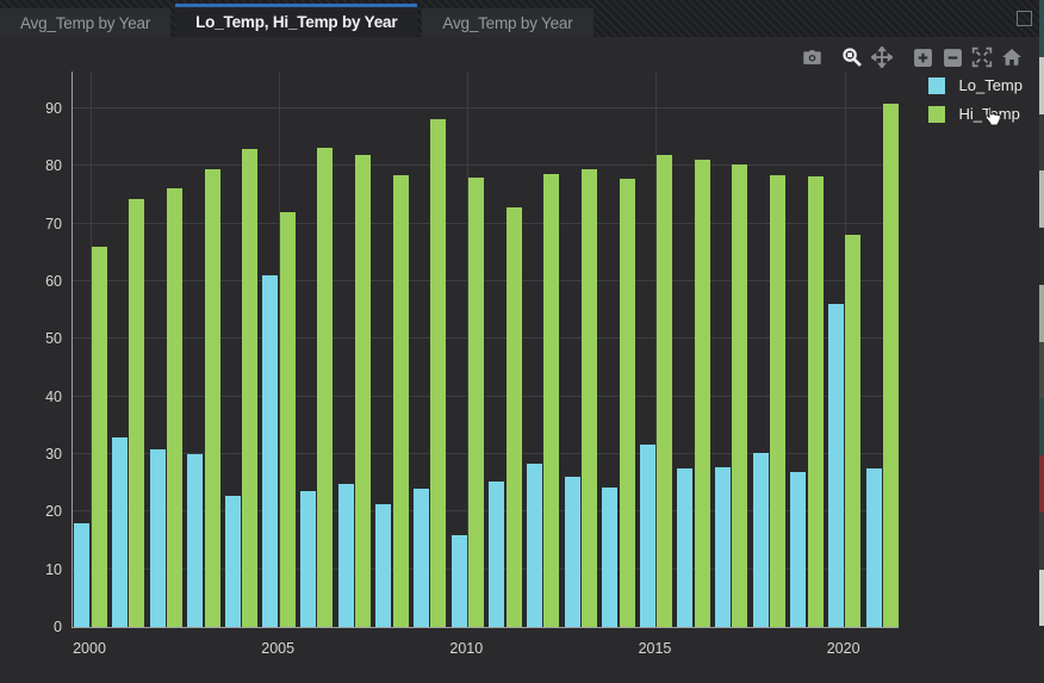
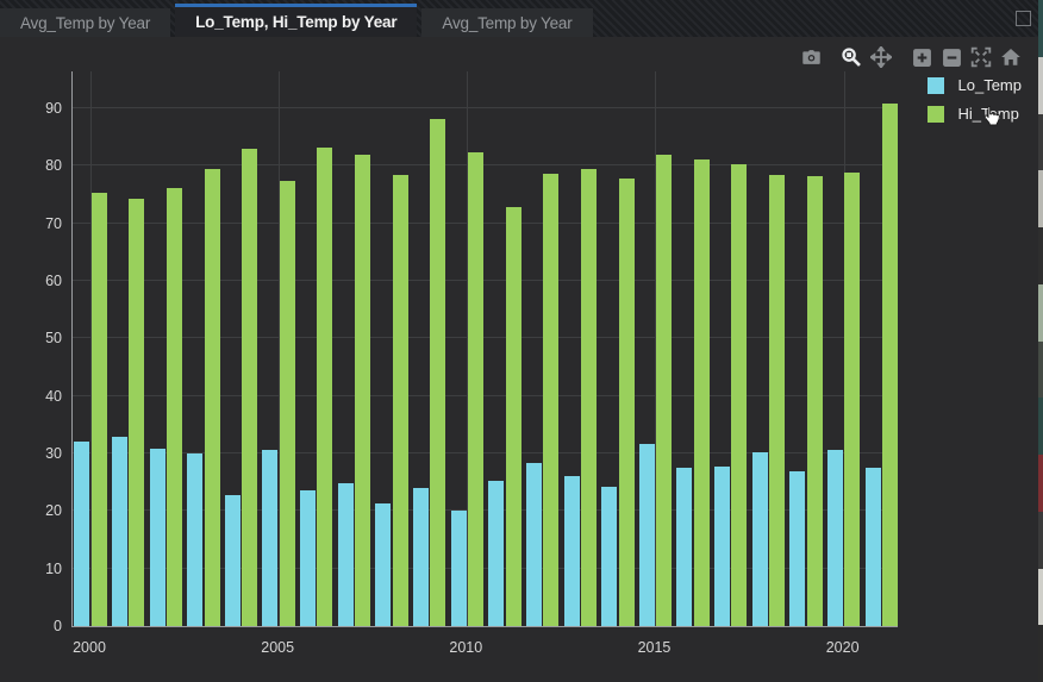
Lo_Temp/2000: 18 -> 32
Hi_Temp/2000: 66 -> 75
Lo_Temp/2005: 61 -> 31
Hi_Temp/2005: 72 -> 77
Lo_Temp/2010: 16 -> 20
Hi_Temp/2010: 78 -> 82
Lo_Temp/2020: 56 -> 31
Hi_Temp/2020: 68 -> 79
